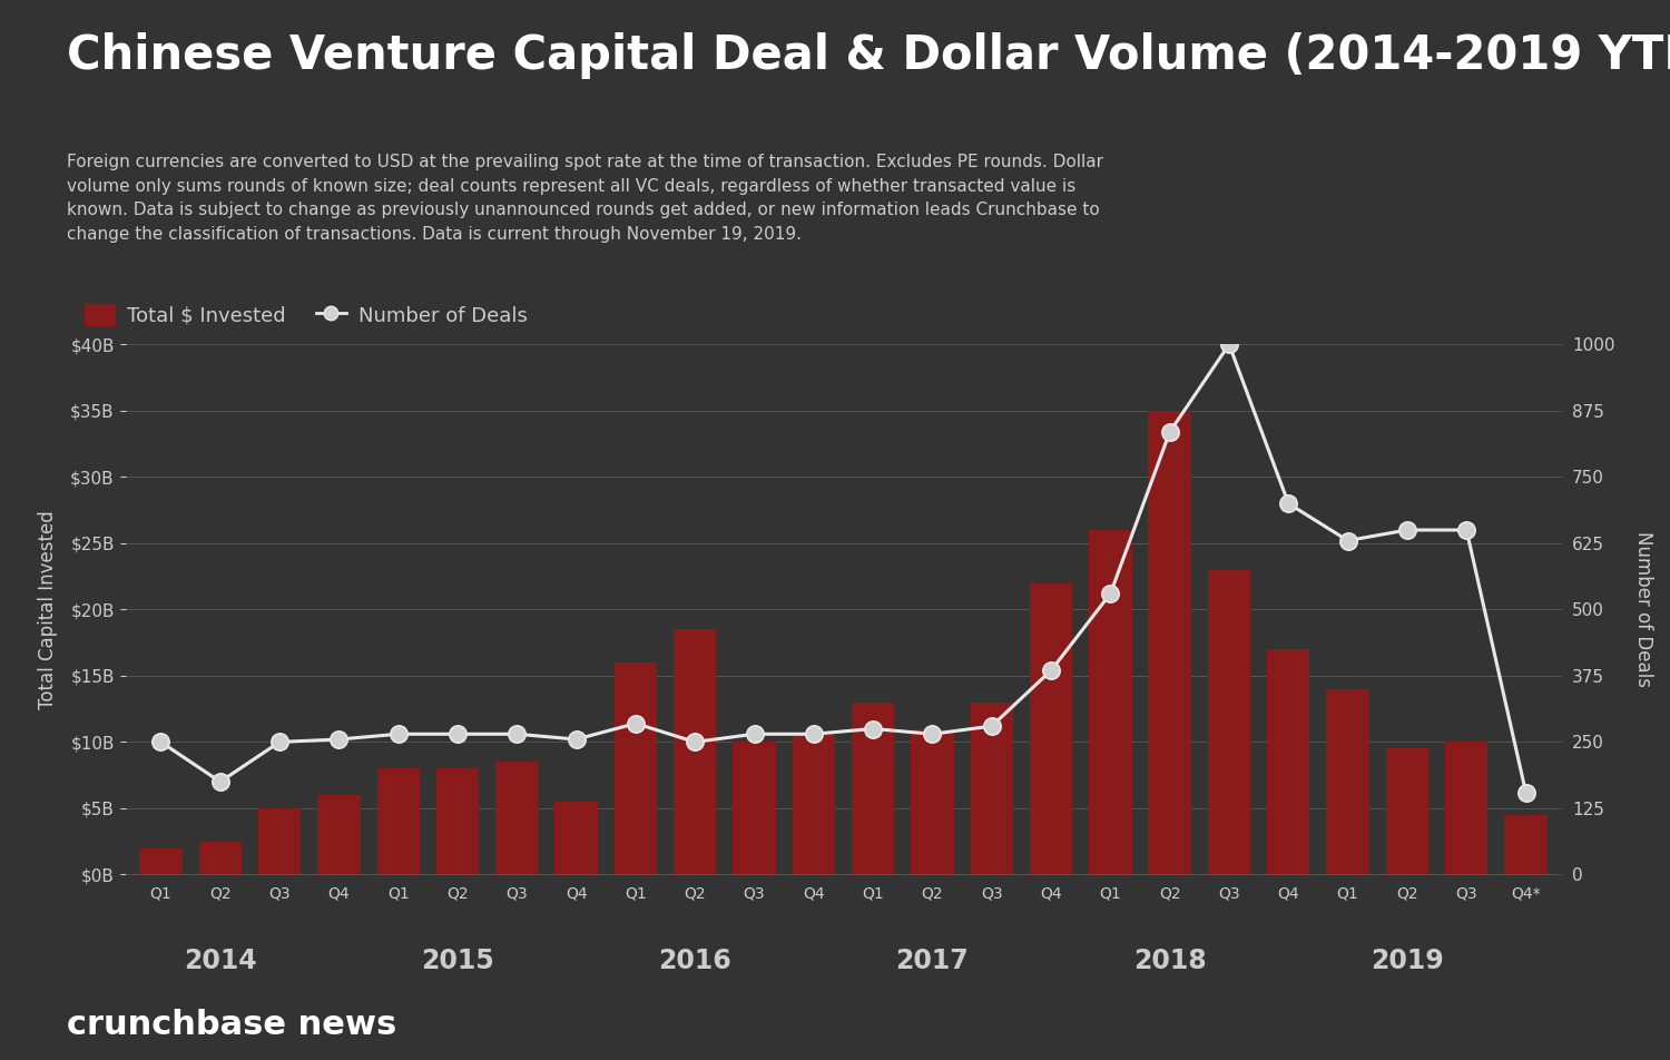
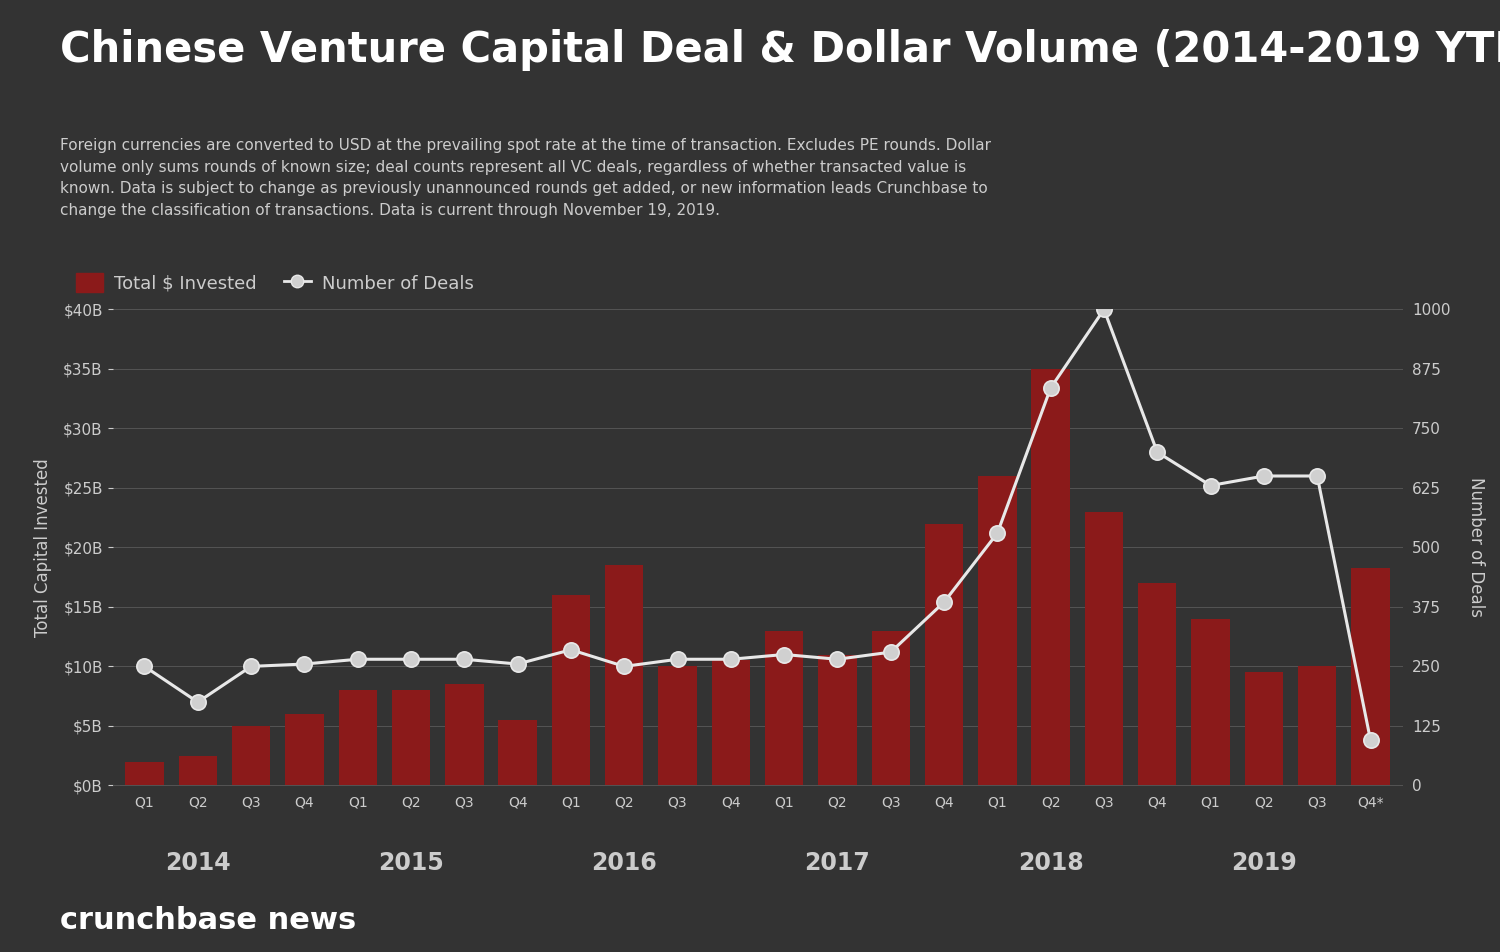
Total $ Invested/Q4*: $4.5B -> $18.3B
Number of Deals/Q4*: 155 -> 95
